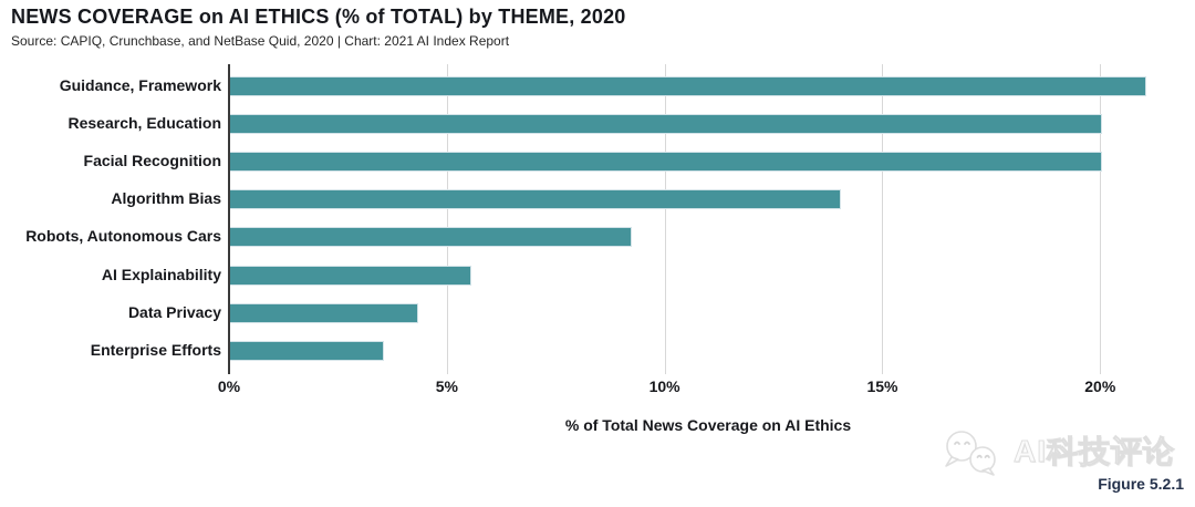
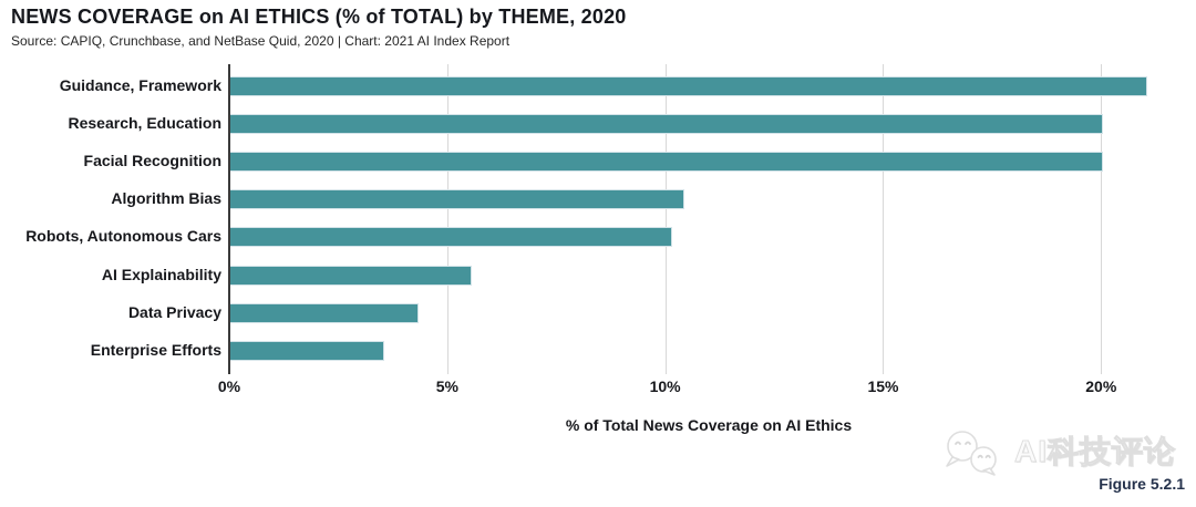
Algorithm Bias: 14.0% -> 10.4%
Robots, Autonomous Cars: 9.2% -> 10.1%
